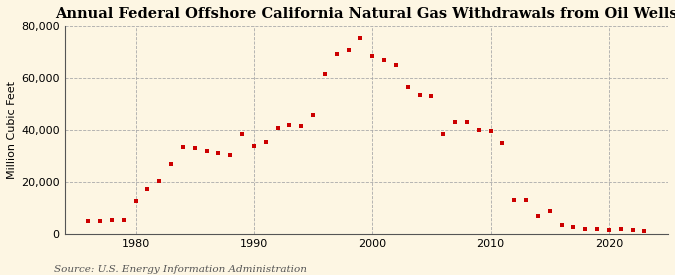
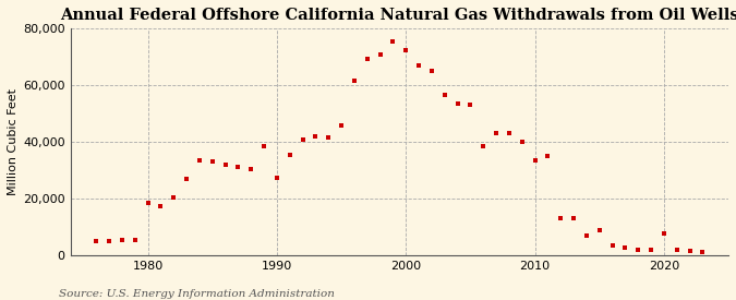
1980: 12,500 -> 18,500
1990: 34,000 -> 27,500
2000: 68,500 -> 72,500
2010: 39,500 -> 33,500
2020: 1,500 -> 7,500
